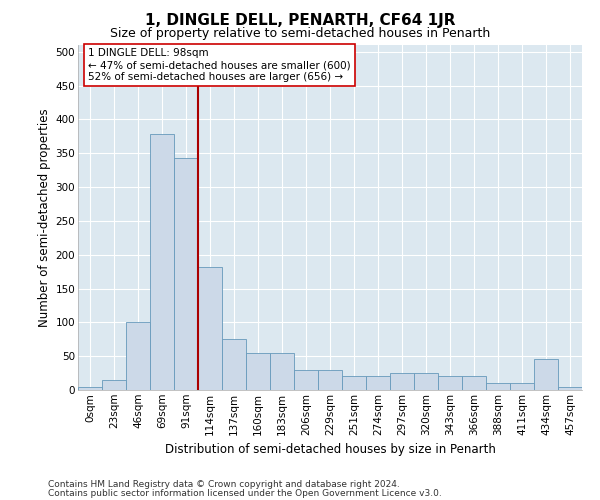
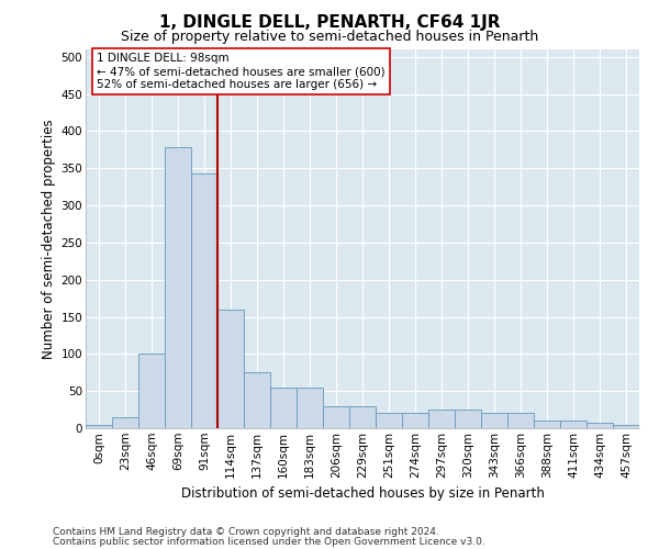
114sqm: 182 -> 160
434sqm: 46 -> 8
